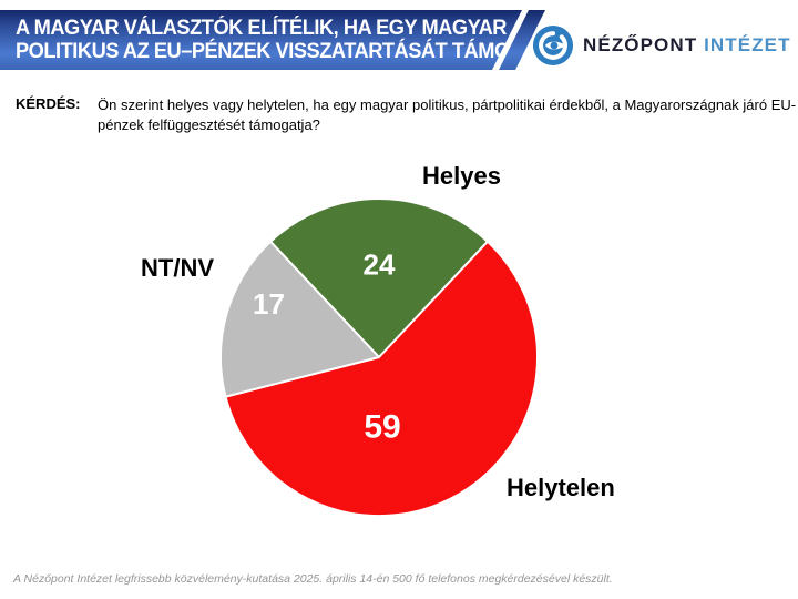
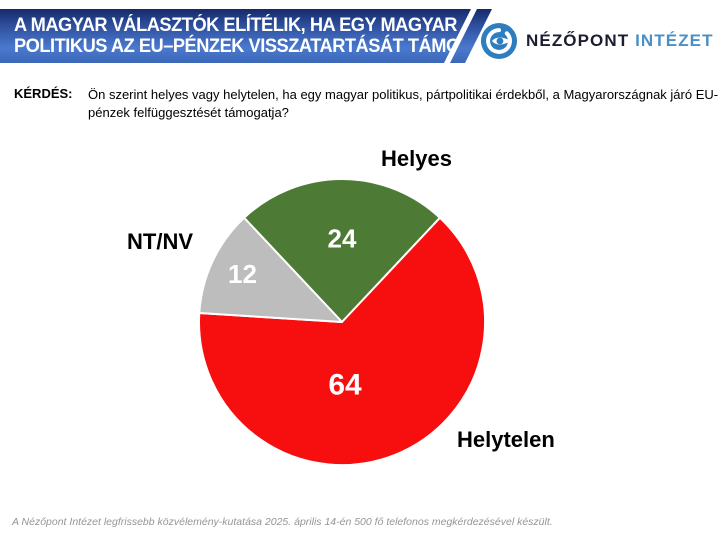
Helytelen: 59 -> 64
NT/NV: 17 -> 12
